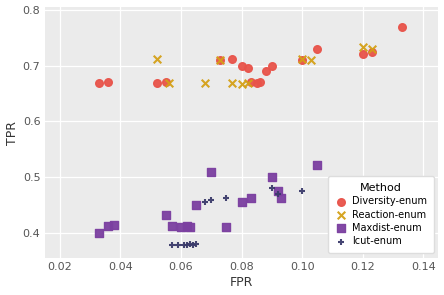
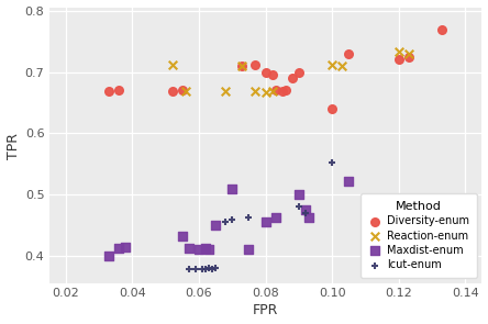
Diversity-enum/0.10: 0.710 -> 0.640
lcut-enum/0.10: 0.475 -> 0.552
